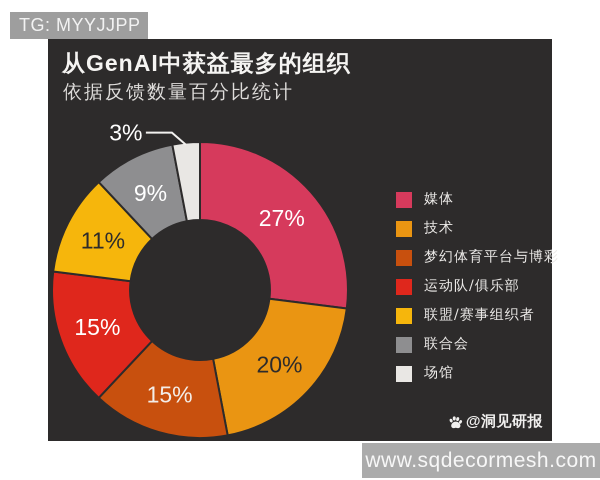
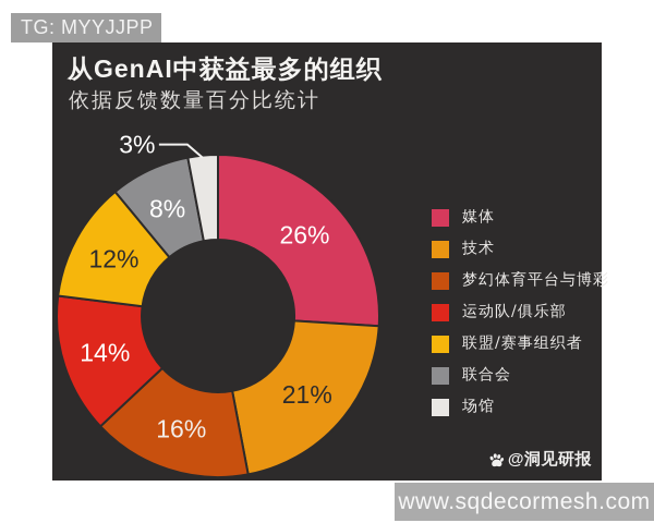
媒体: 27% -> 26%
技术: 20% -> 21%
梦幻体育平台与博彩: 15% -> 16%
运动队/俱乐部: 15% -> 14%
联盟/赛事组织者: 11% -> 12%
联合会: 9% -> 8%
